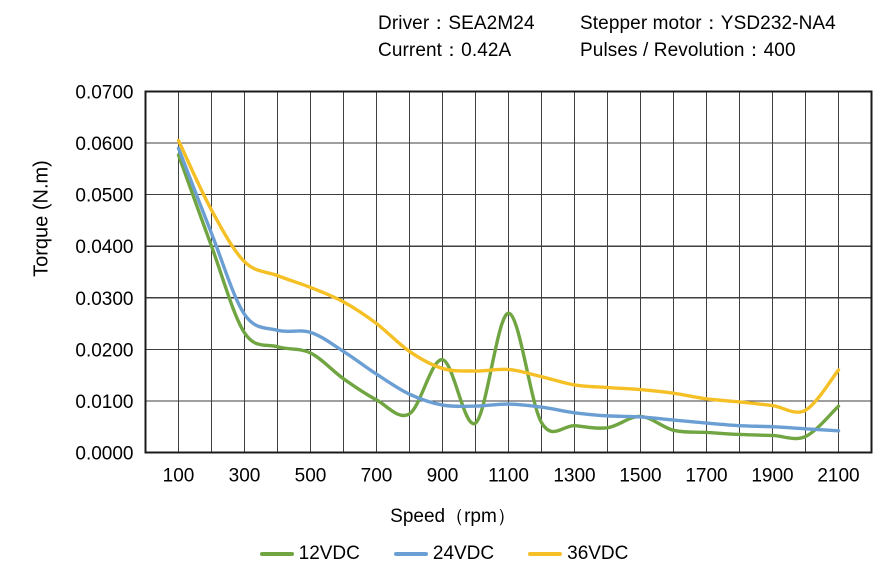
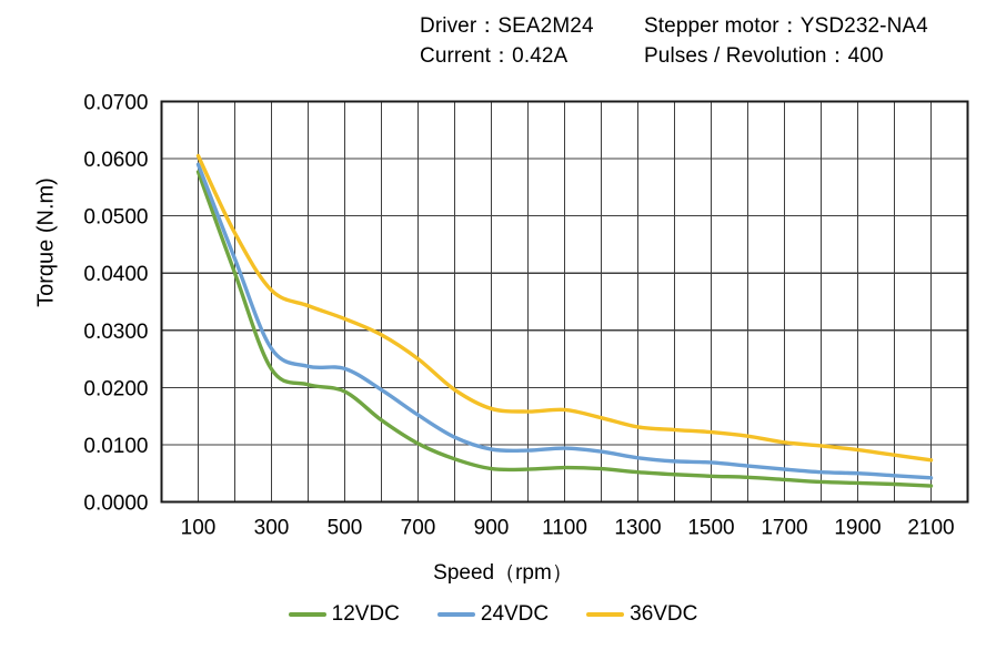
12VDC/900: 0.018 -> 0.006
12VDC/1100: 0.027 -> 0.006
12VDC/1500: 0.007 -> 0.004
12VDC/2100: 0.009 -> 0.003
36VDC/2100: 0.016 -> 0.007
